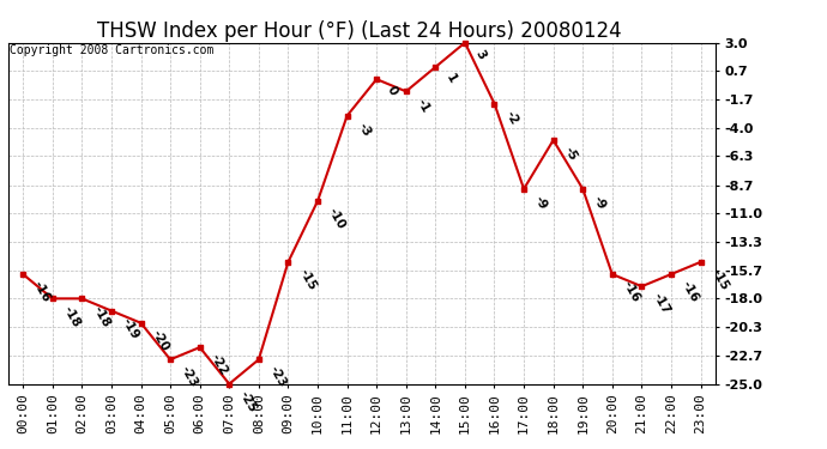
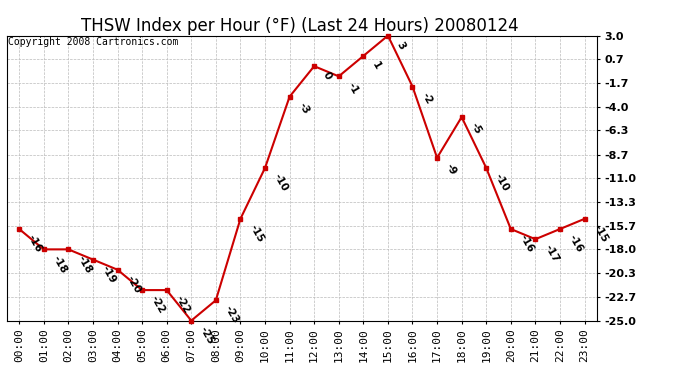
05:00: -23 -> -22
19:00: -9 -> -10
